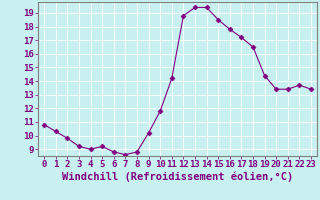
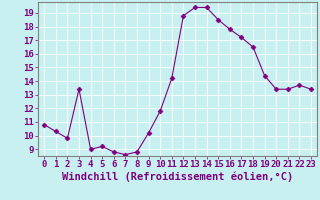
3: 9.2 -> 13.4
